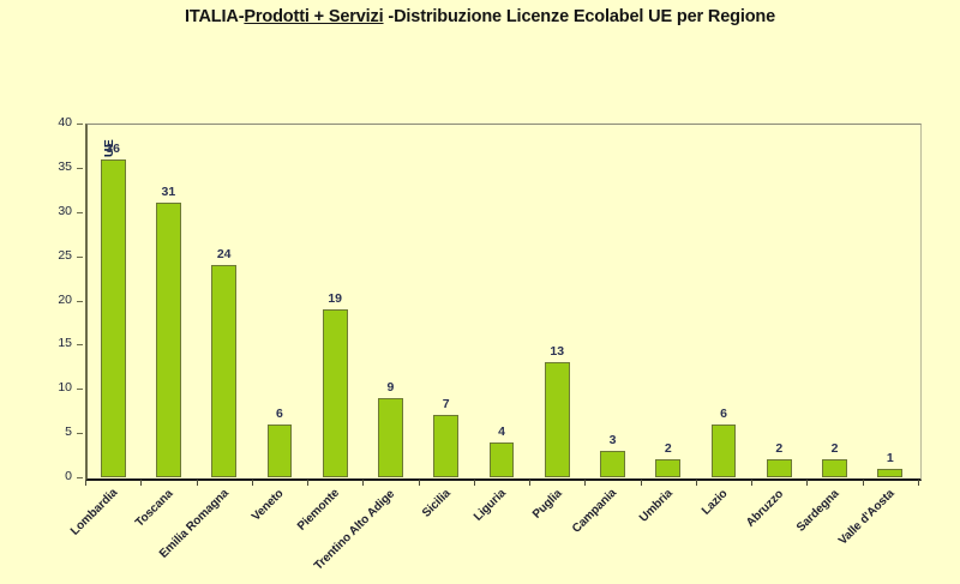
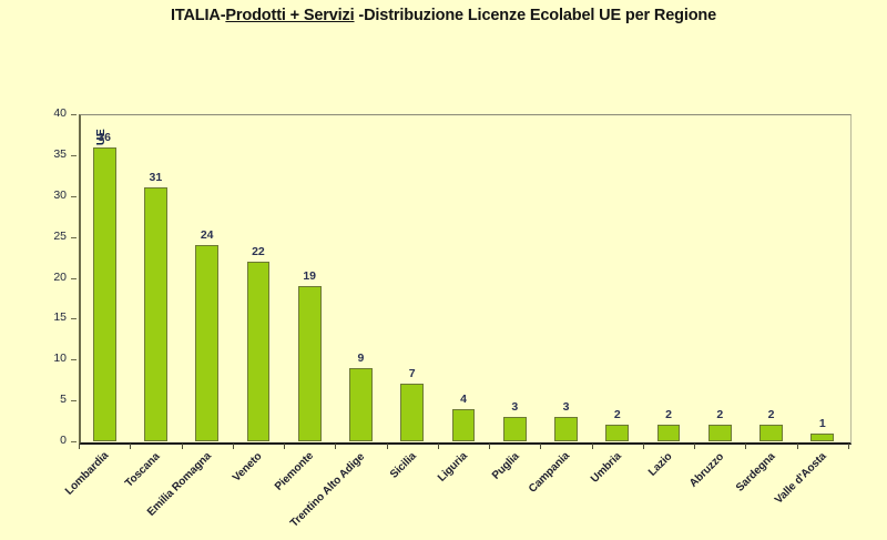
Veneto: 6 -> 22
Puglia: 13 -> 3
Lazio: 6 -> 2
